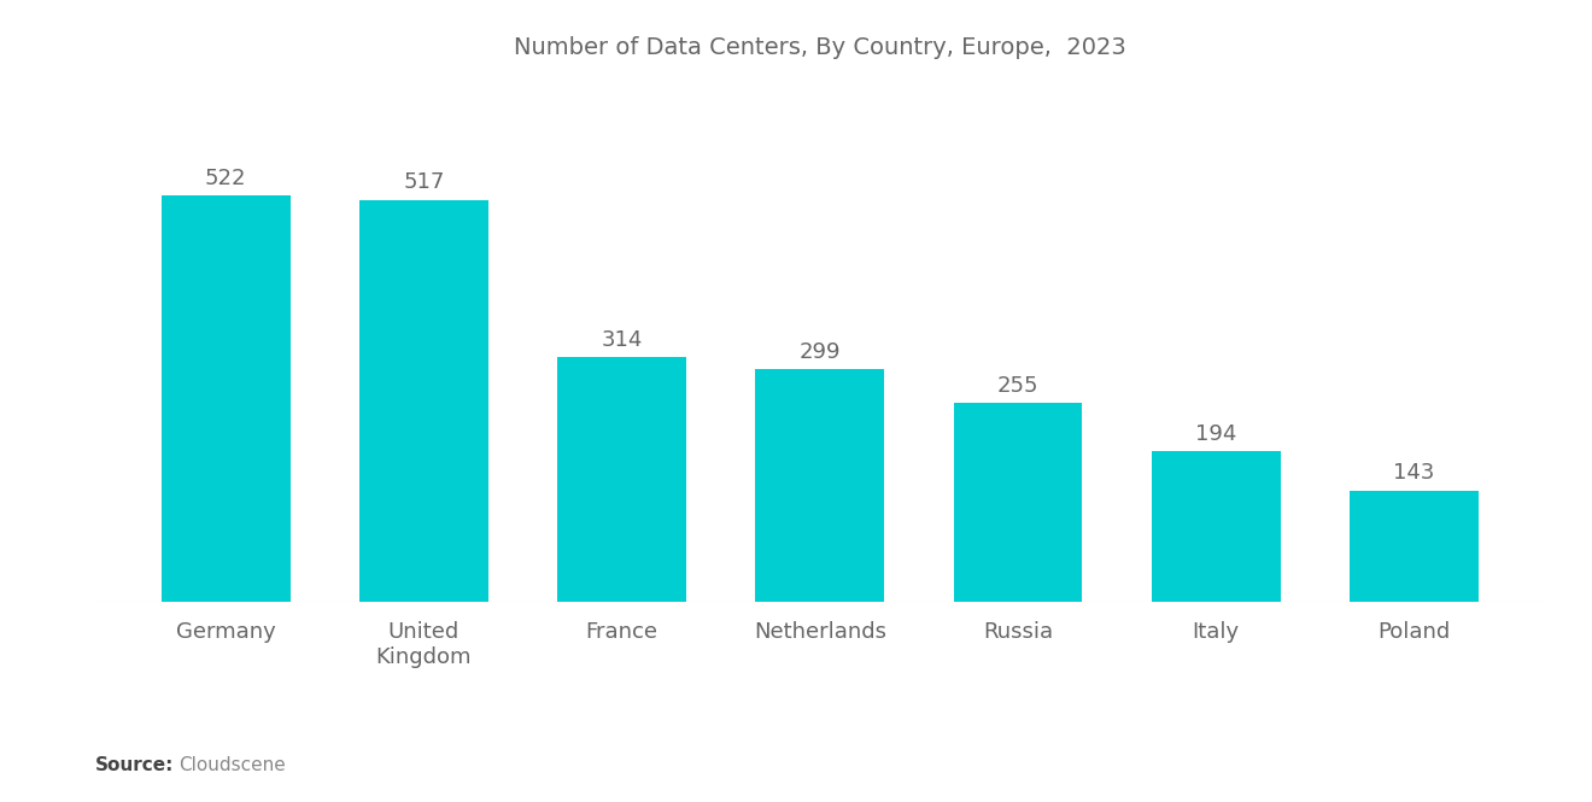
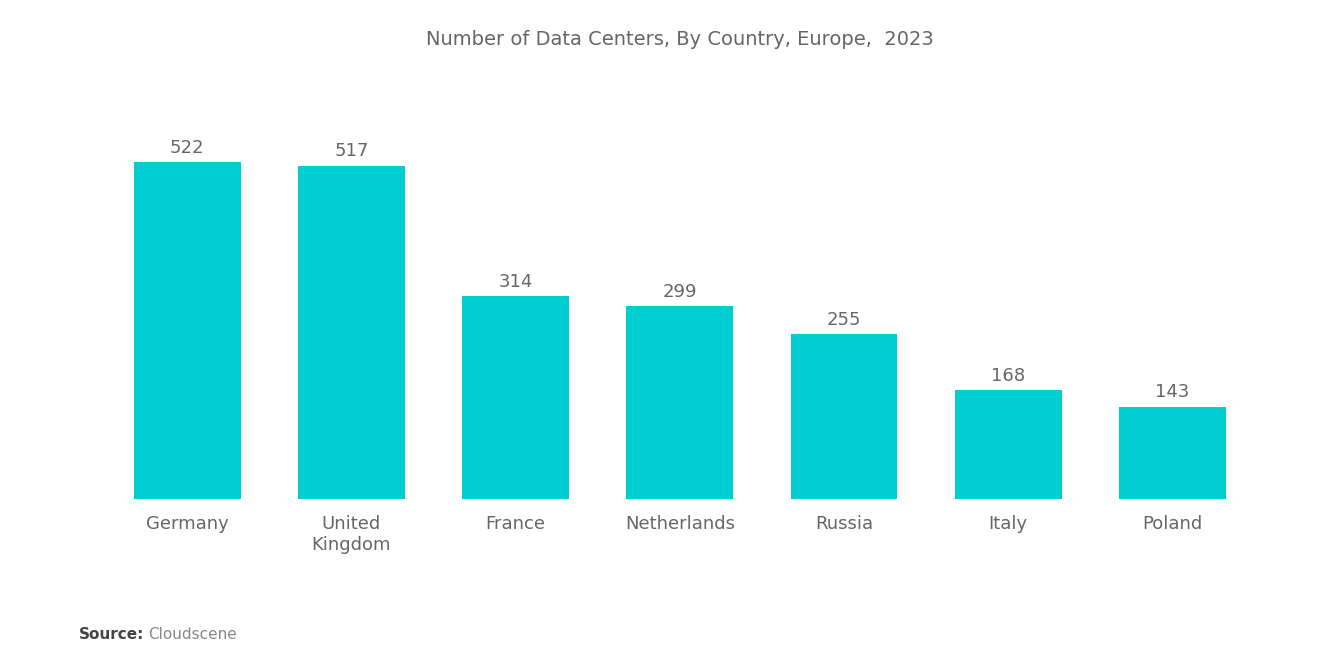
Italy: 194 -> 168
